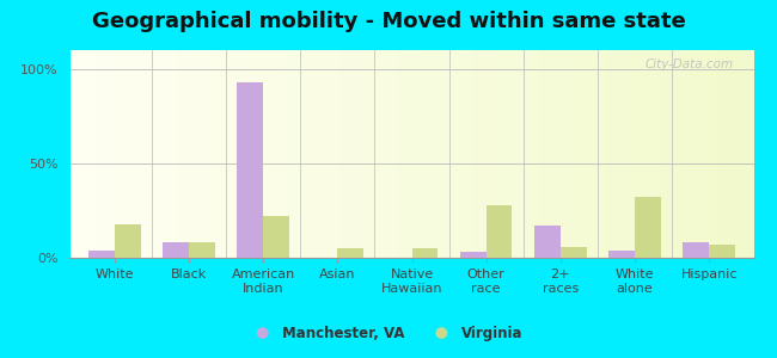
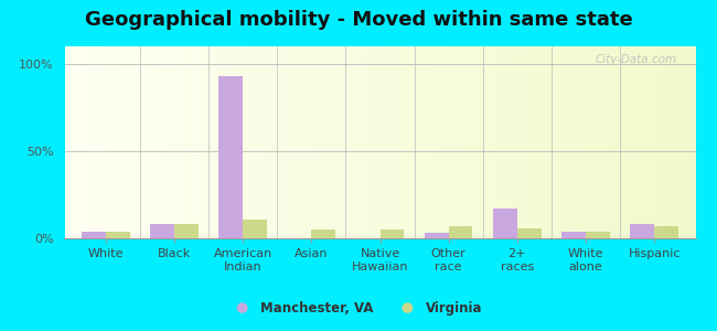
Virginia/White: 18% -> 4%
Virginia/American Indian: 22% -> 11%
Virginia/Other race: 28% -> 7%
Virginia/White alone: 32% -> 4%
